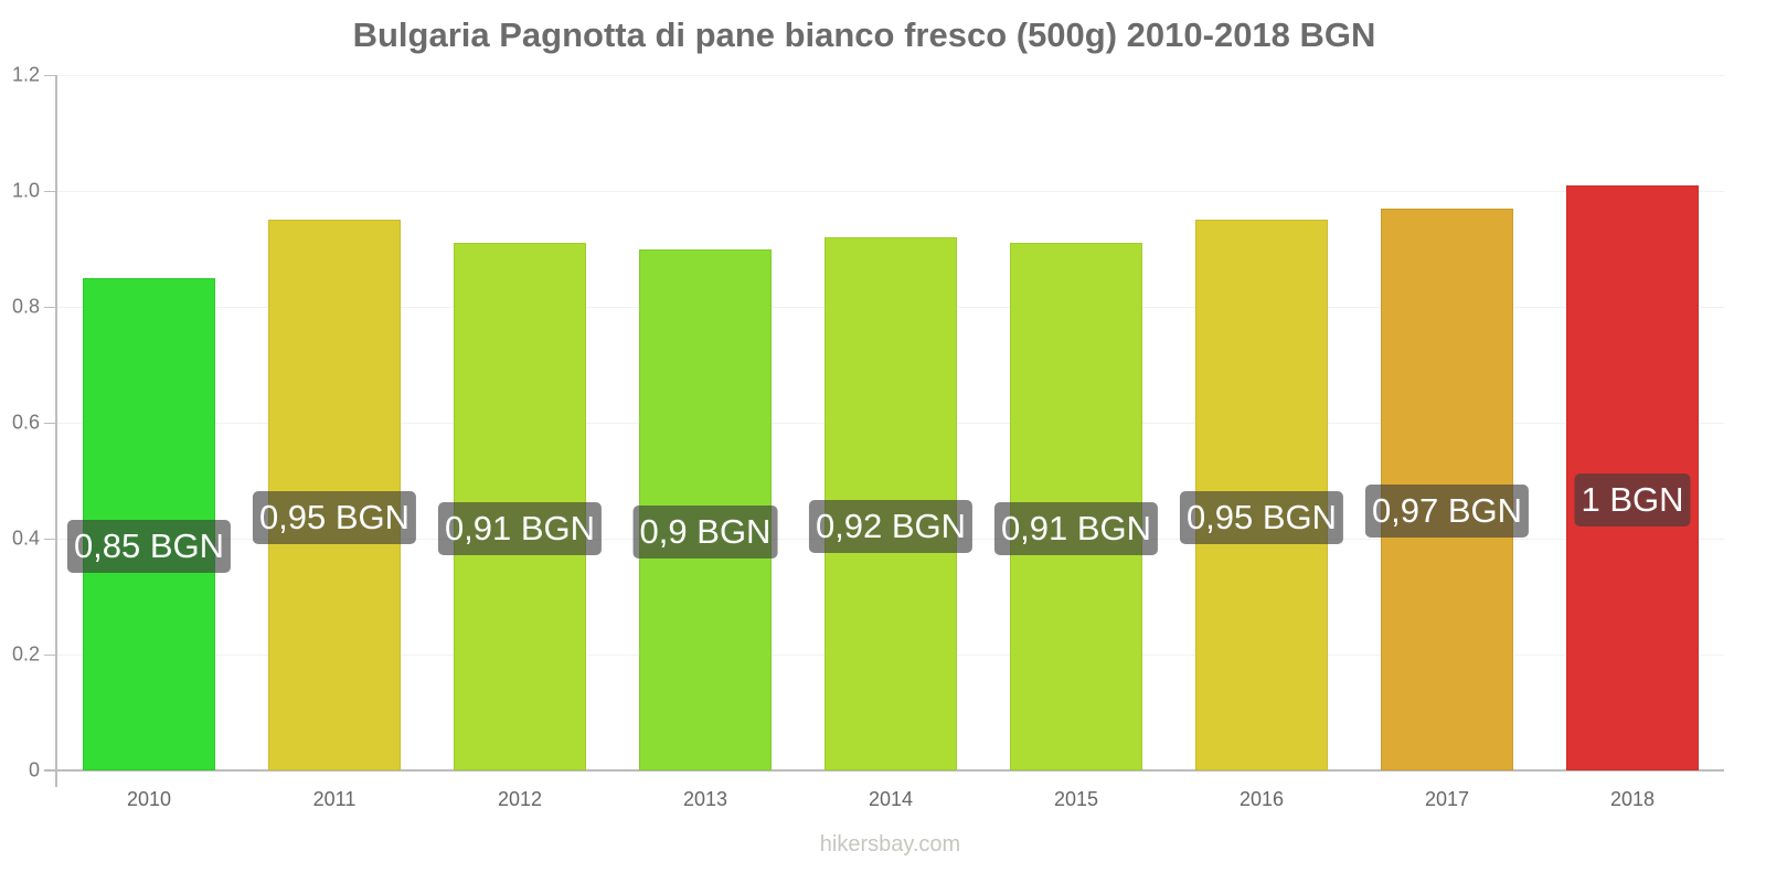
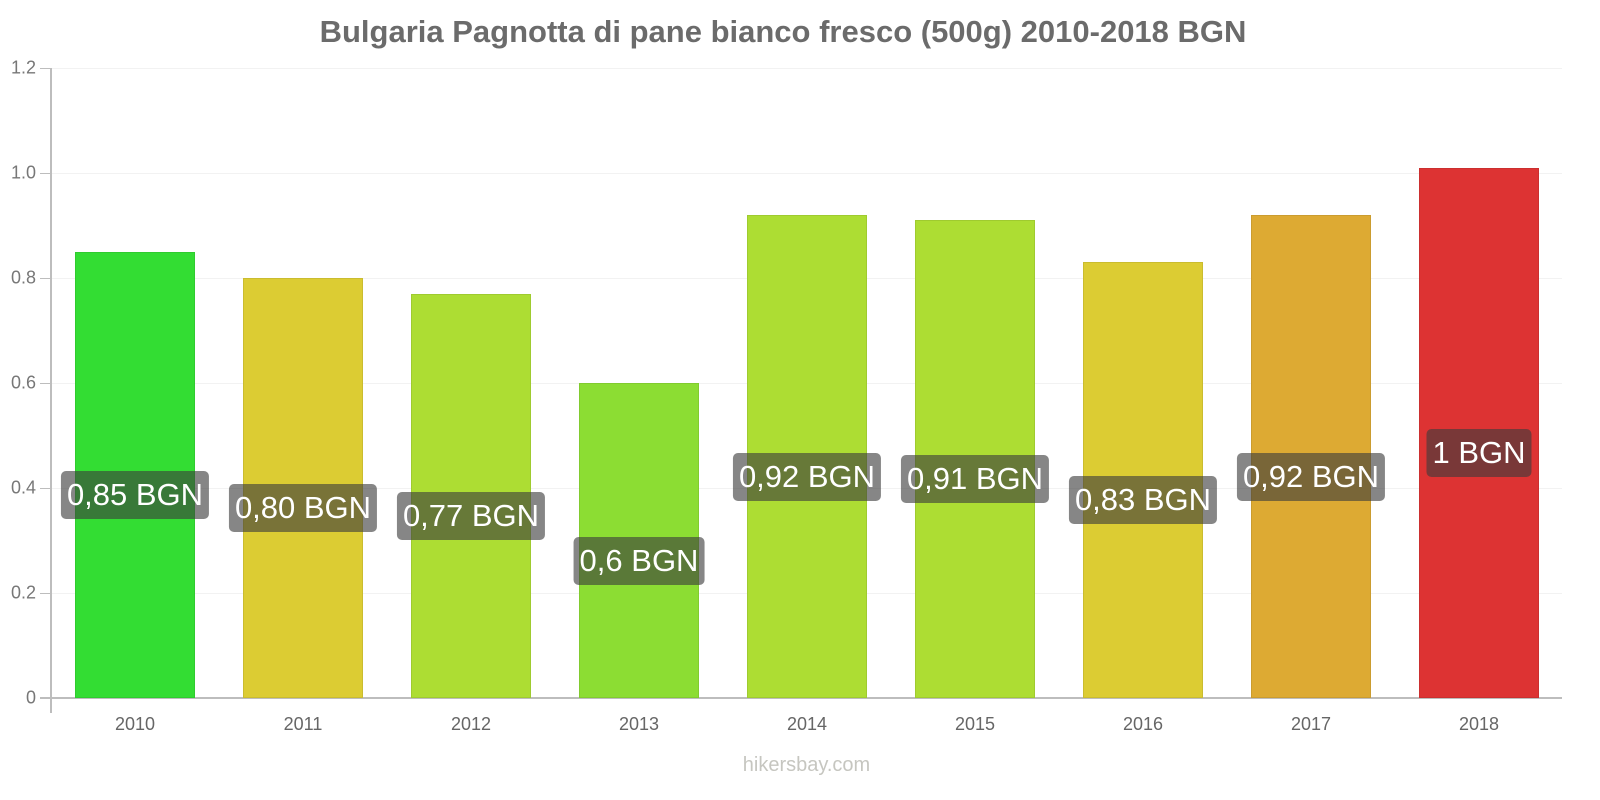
2011: 0,95 -> 0,80
2012: 0,91 -> 0,77
2013: 0,9 -> 0,6
2016: 0,95 -> 0,83
2017: 0,97 -> 0,92
